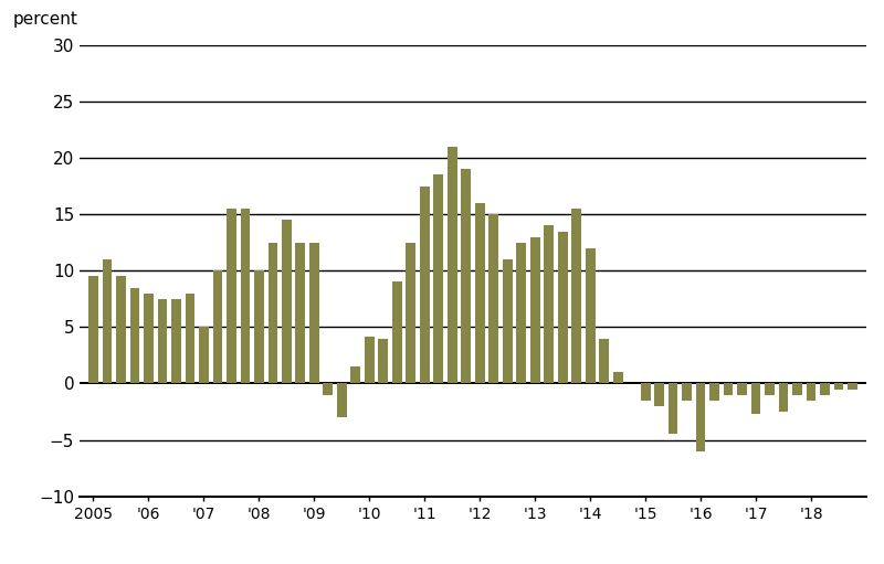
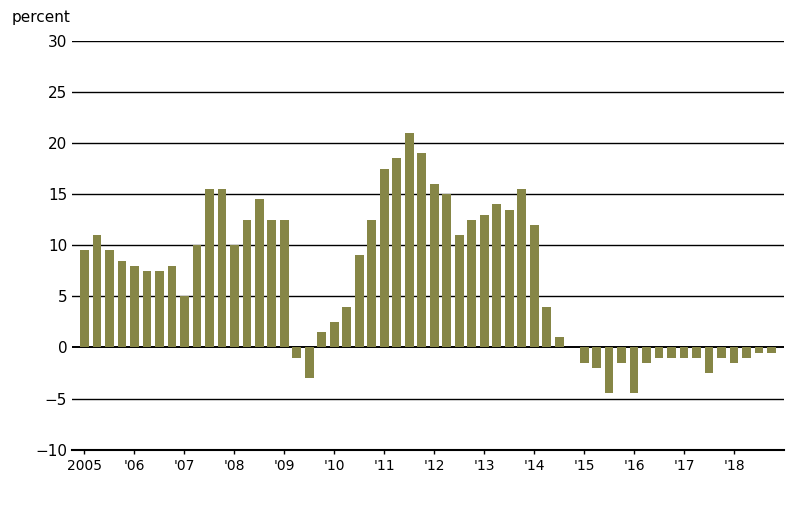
'10: 4.2 -> 2.5
'16: -6.0 -> -4.5
'17: -2.7 -> -1.0
